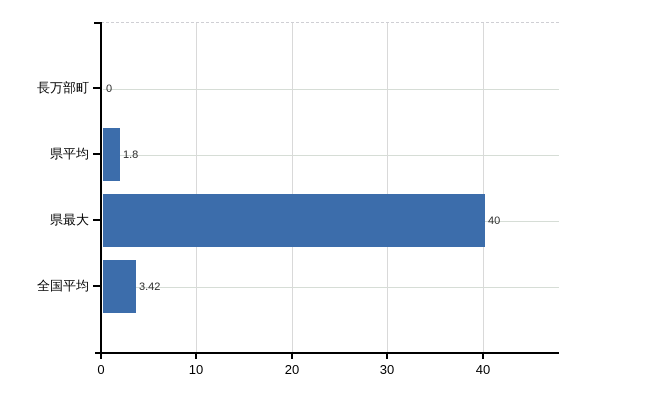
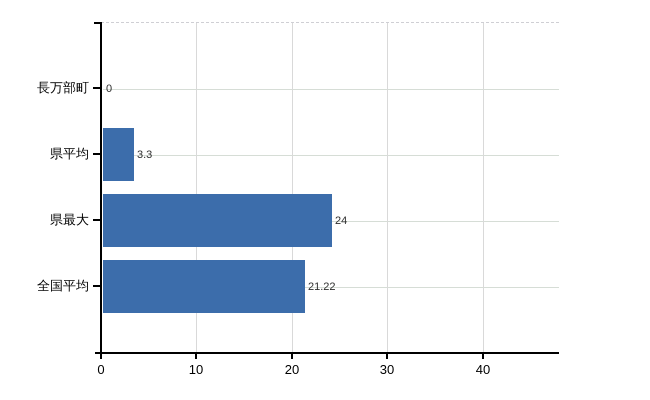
県平均: 1.8 -> 3.3
県最大: 40 -> 24
全国平均: 3.42 -> 21.22
